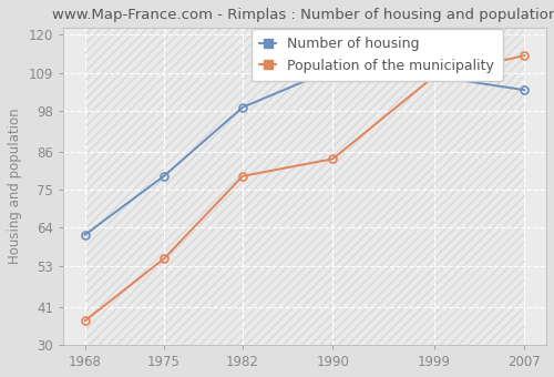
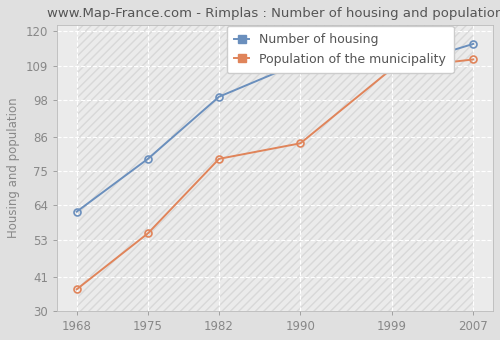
Number of housing/2007: 104 -> 116
Population of the municipality/2007: 114 -> 111
